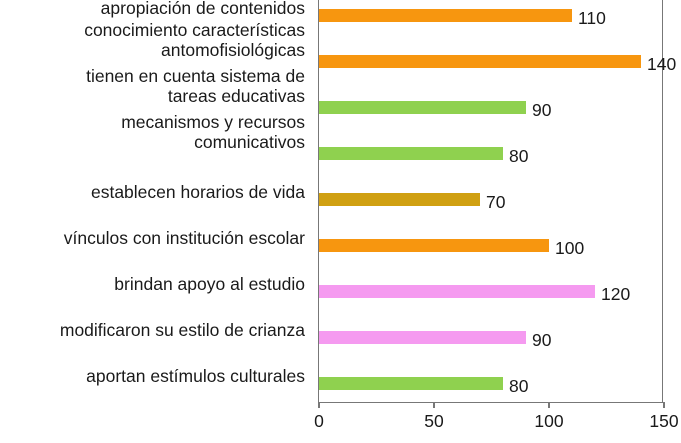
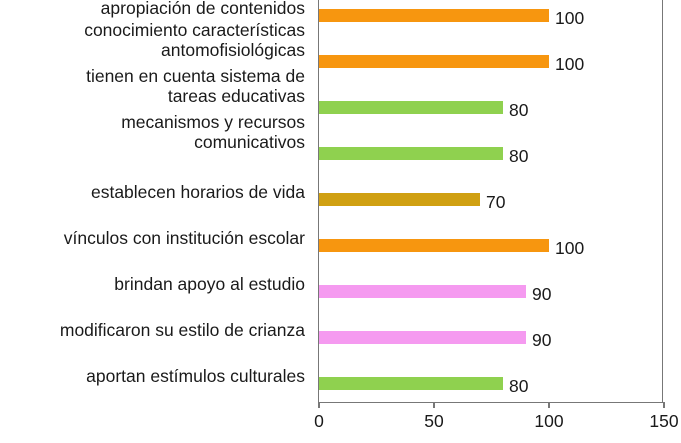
apropiación de contenidos: 110 -> 100
conocimiento características antomofisiológicas: 140 -> 100
tienen en cuenta sistema de tareas educativas: 90 -> 80
brindan apoyo al estudio: 120 -> 90
